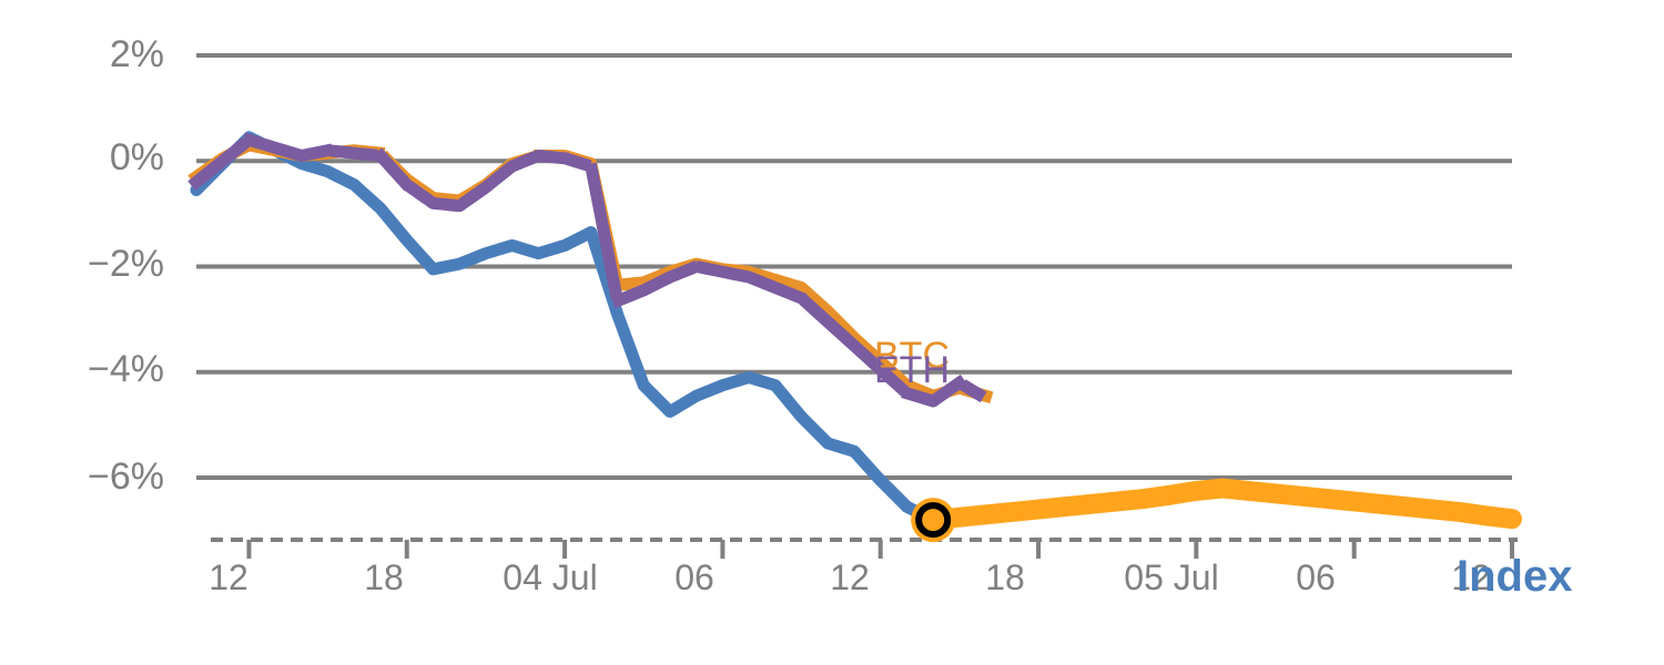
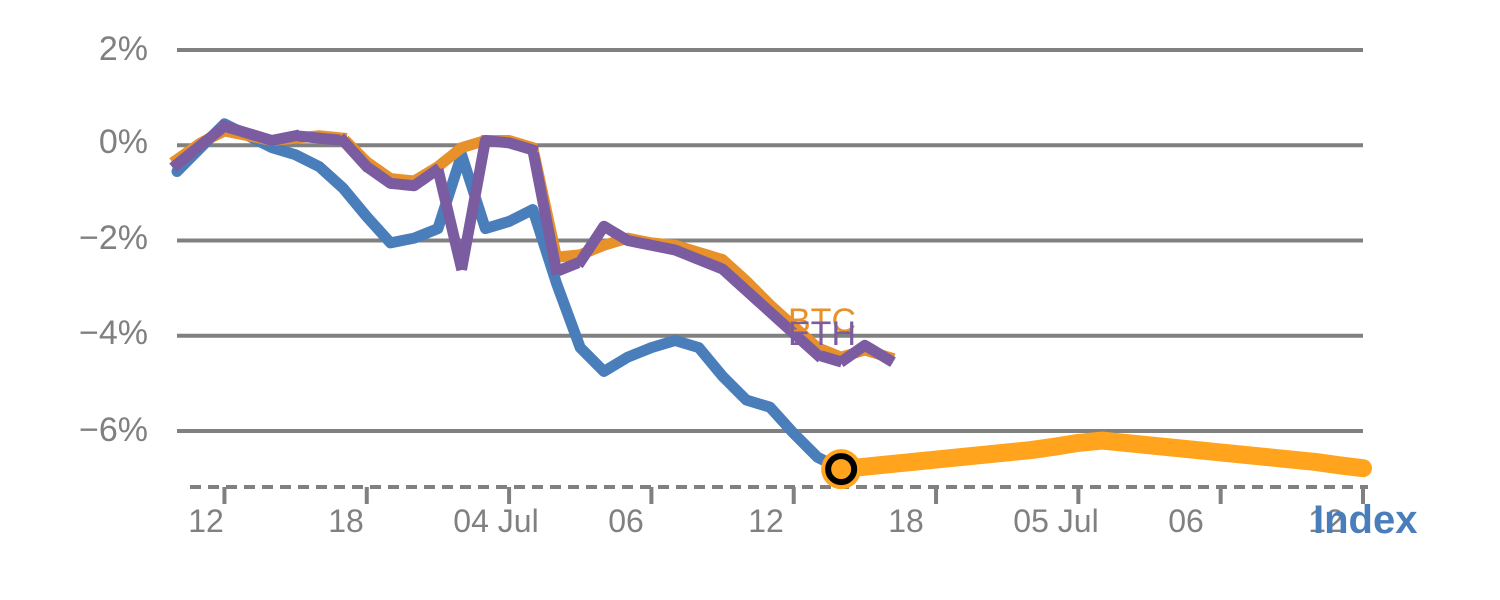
Index/12: -1.6% -> -0.2%
ETH/12: -0.1% -> -2.6%
ETH/18: -2.2% -> -1.7%
